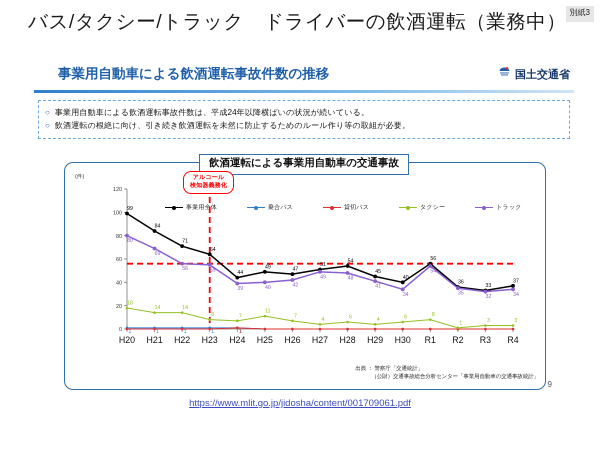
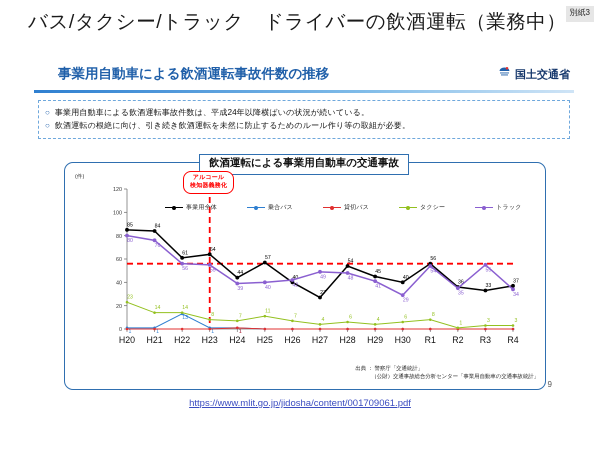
事業用全体/H20: 99 -> 85
タクシー/H20: 18 -> 23
トラック/H21: 69 -> 76
事業用全体/H22: 71 -> 61
乗合バス/H22: 1 -> 13
事業用全体/H25: 49 -> 57
事業用全体/H26: 47 -> 40
事業用全体/H27: 51 -> 27
トラック/H30: 34 -> 29
トラック/R3: 32 -> 55
